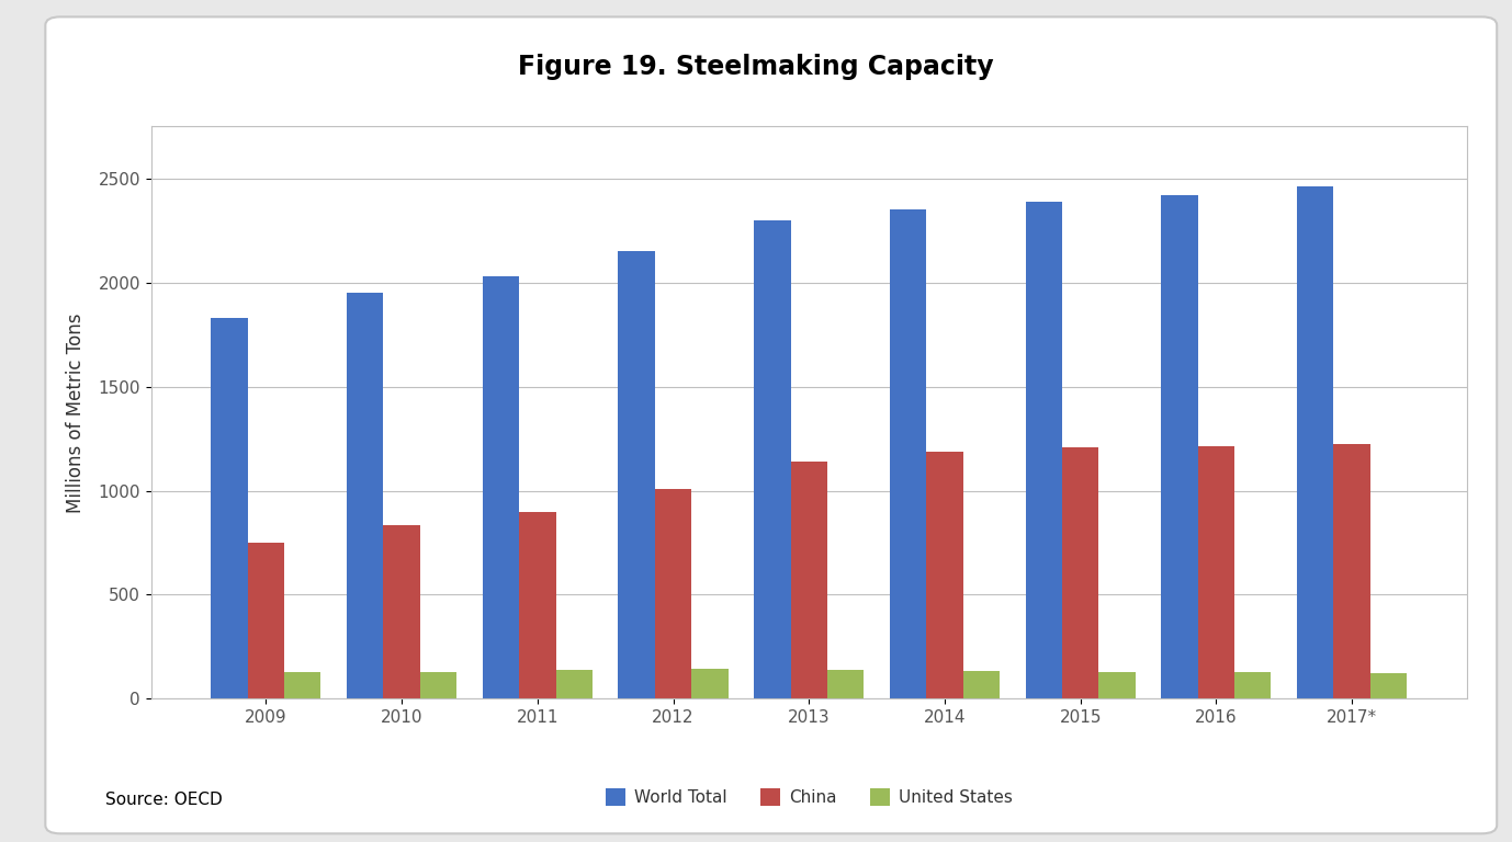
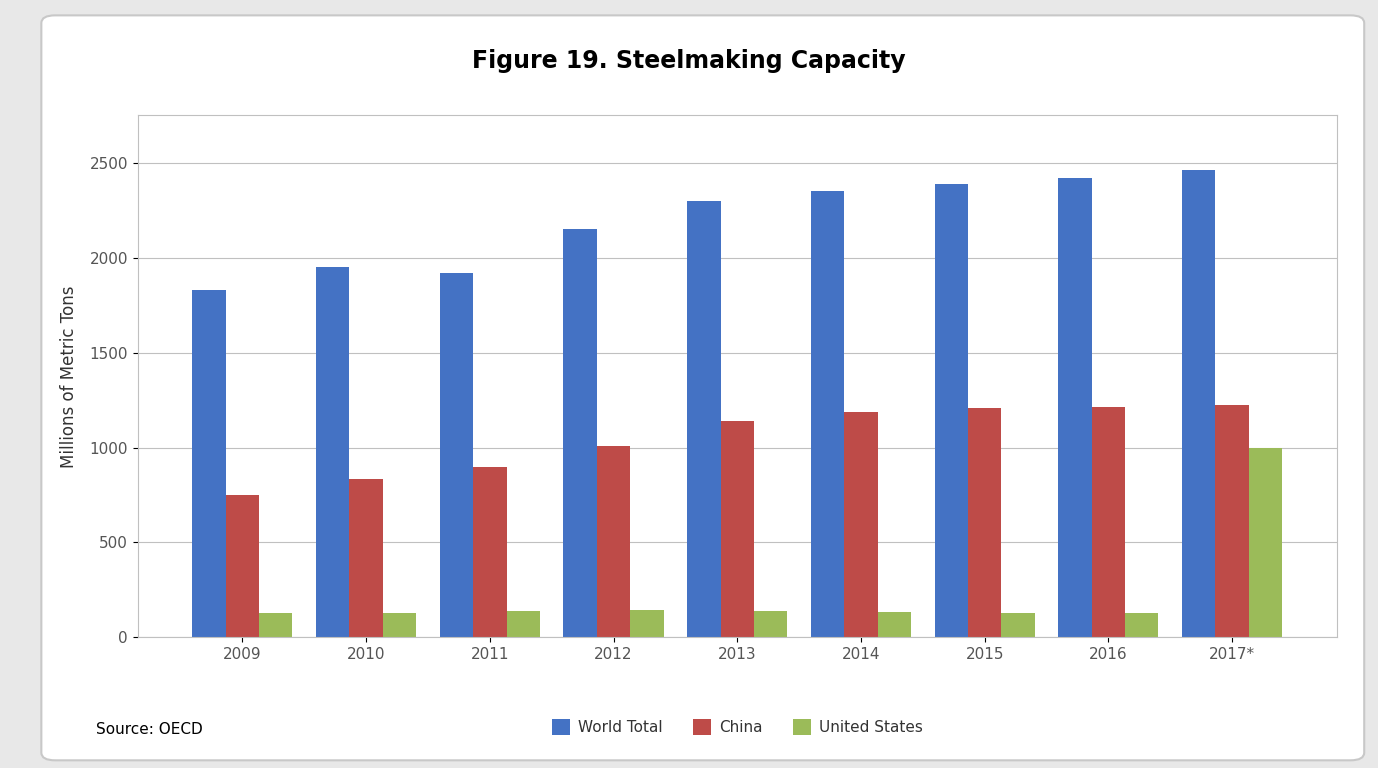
World Total/2011: 2030 -> 1920
United States/2017*: 120 -> 1000
